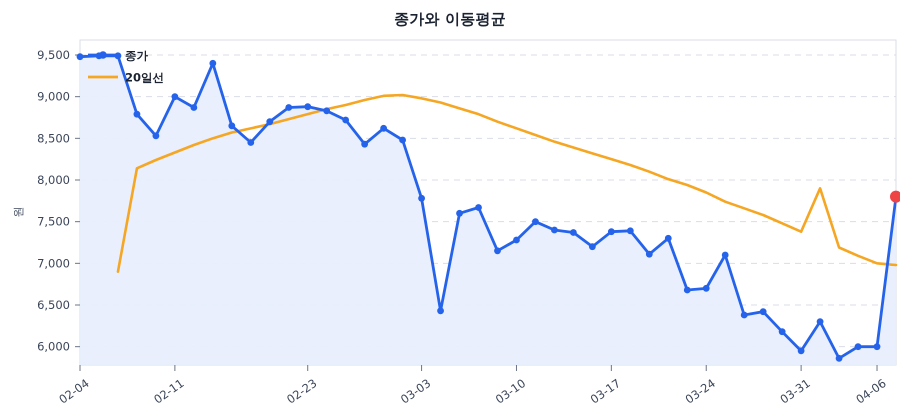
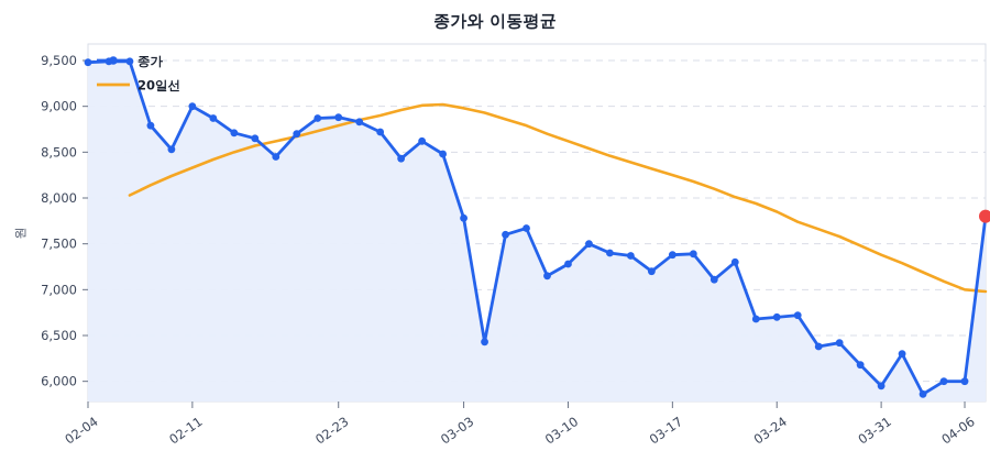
20일선/02-04: 6900 -> 8000
종가/02-11: 9400 -> 8700
종가/03-24: 7100 -> 6700
20일선/03-31: 7900 -> 7300
